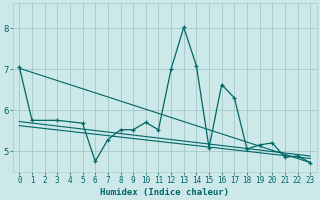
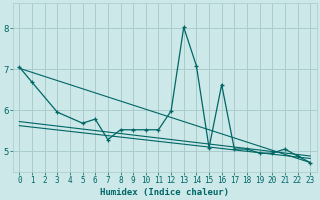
1: 5.75 -> 6.68
3: 5.75 -> 5.95
6: 4.75 -> 5.78
10: 5.70 -> 5.52
12: 7.00 -> 5.98
17: 6.30 -> 5.05
19: 5.15 -> 4.95
20: 5.20 -> 4.95
21: 4.85 -> 5.05
